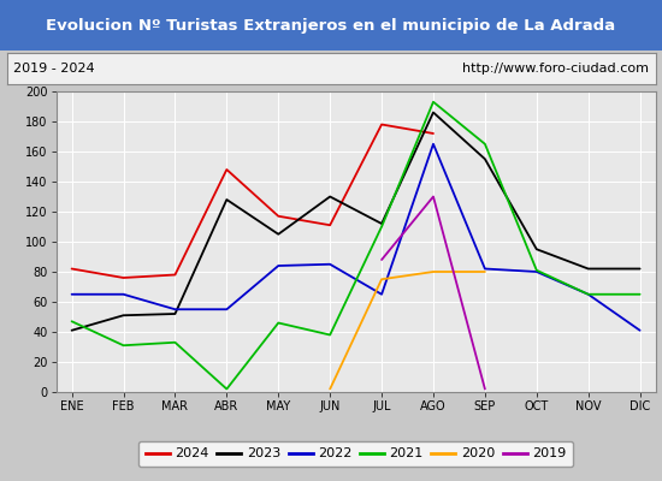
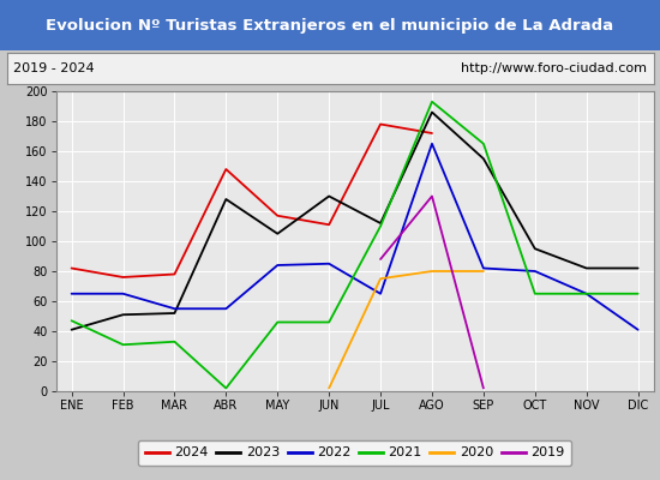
2021/JUN: 38 -> 46
2021/OCT: 81 -> 65
